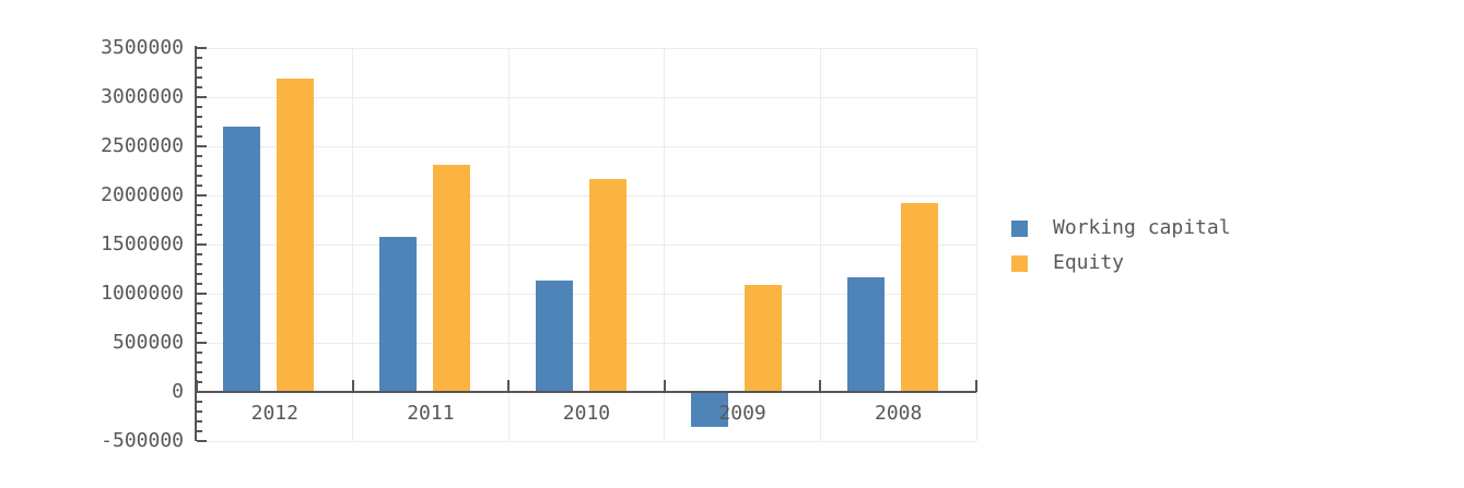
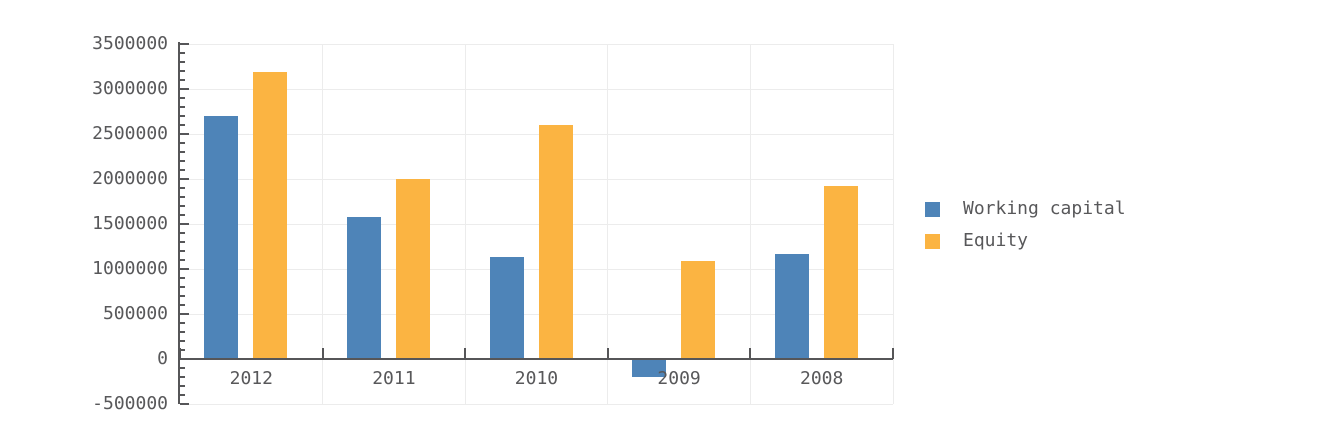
Equity/2011: 2300000 -> 2000000
Equity/2010: 2200000 -> 2600000
Working capital/2009: -400000 -> -200000
